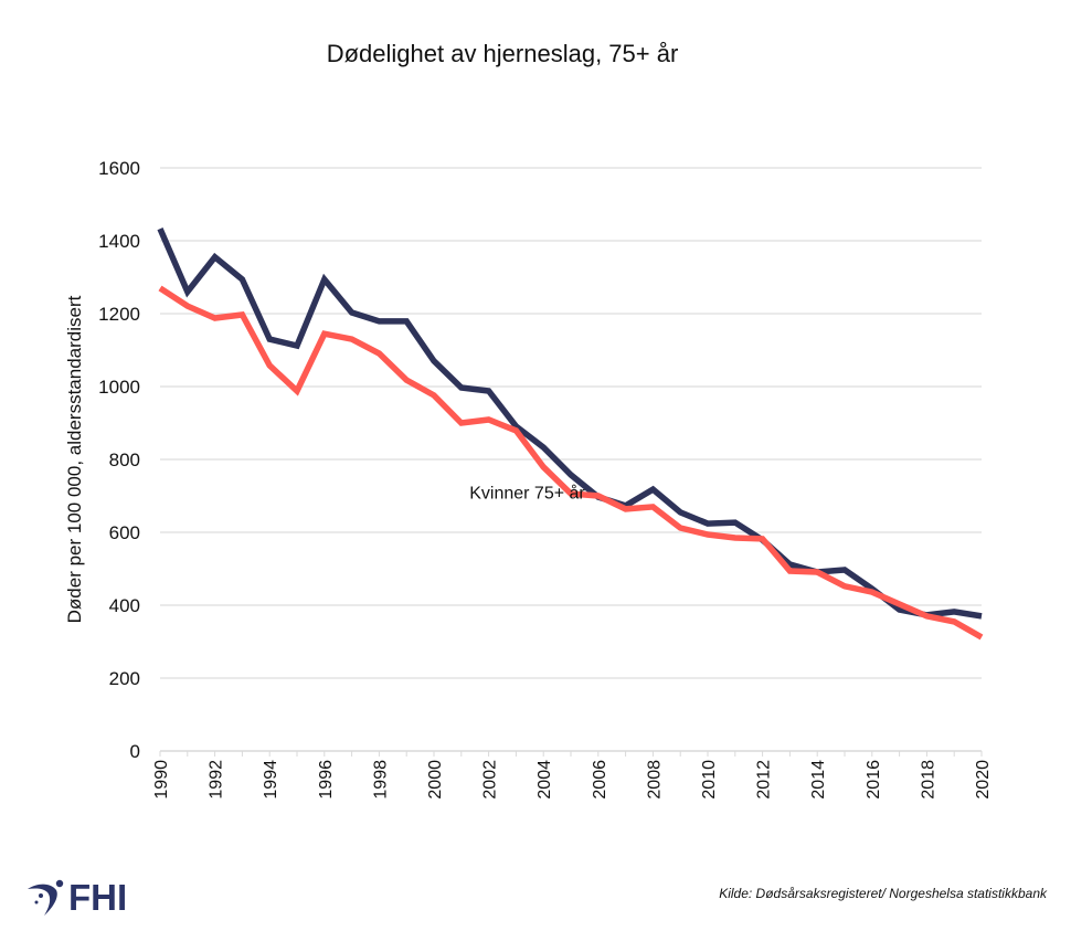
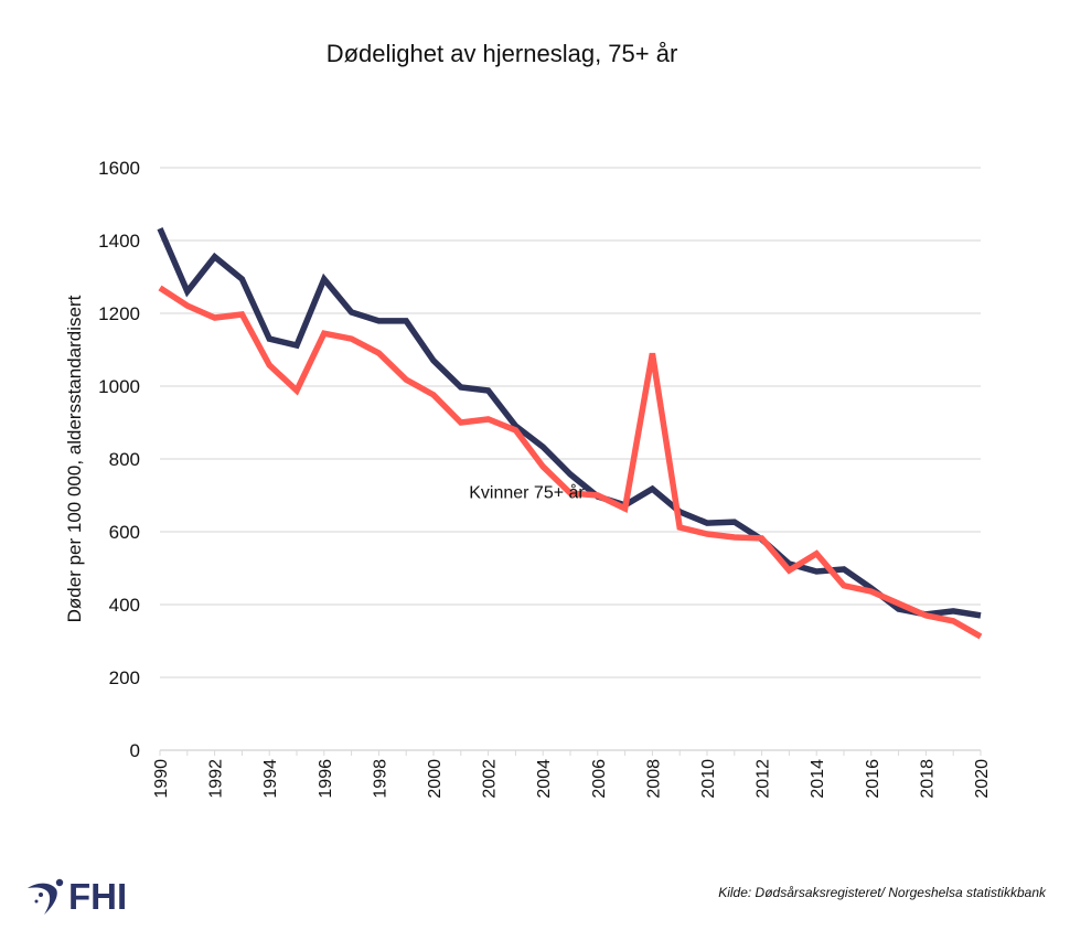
Kvinner 75+ år/2008: 670 -> 1090
Kvinner 75+ år/2014: 490 -> 540
